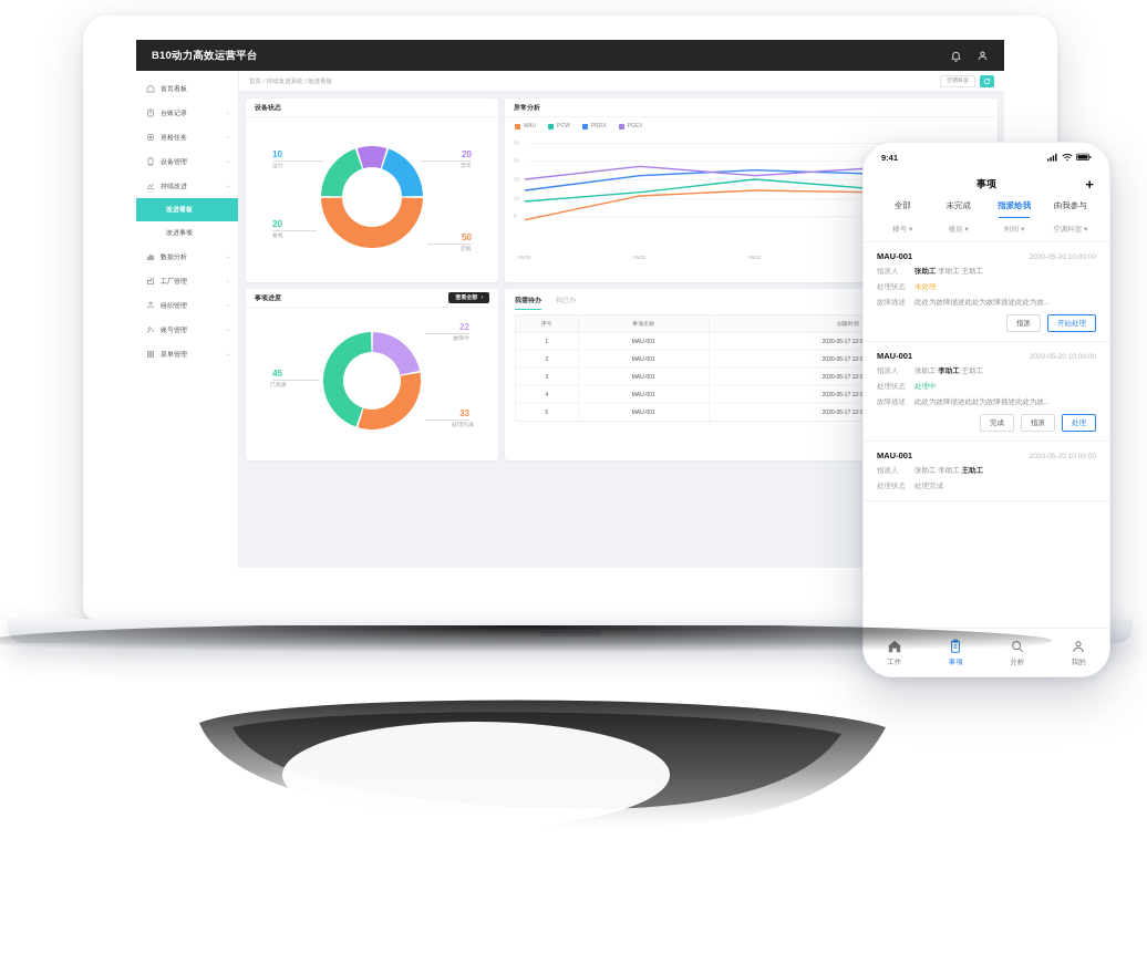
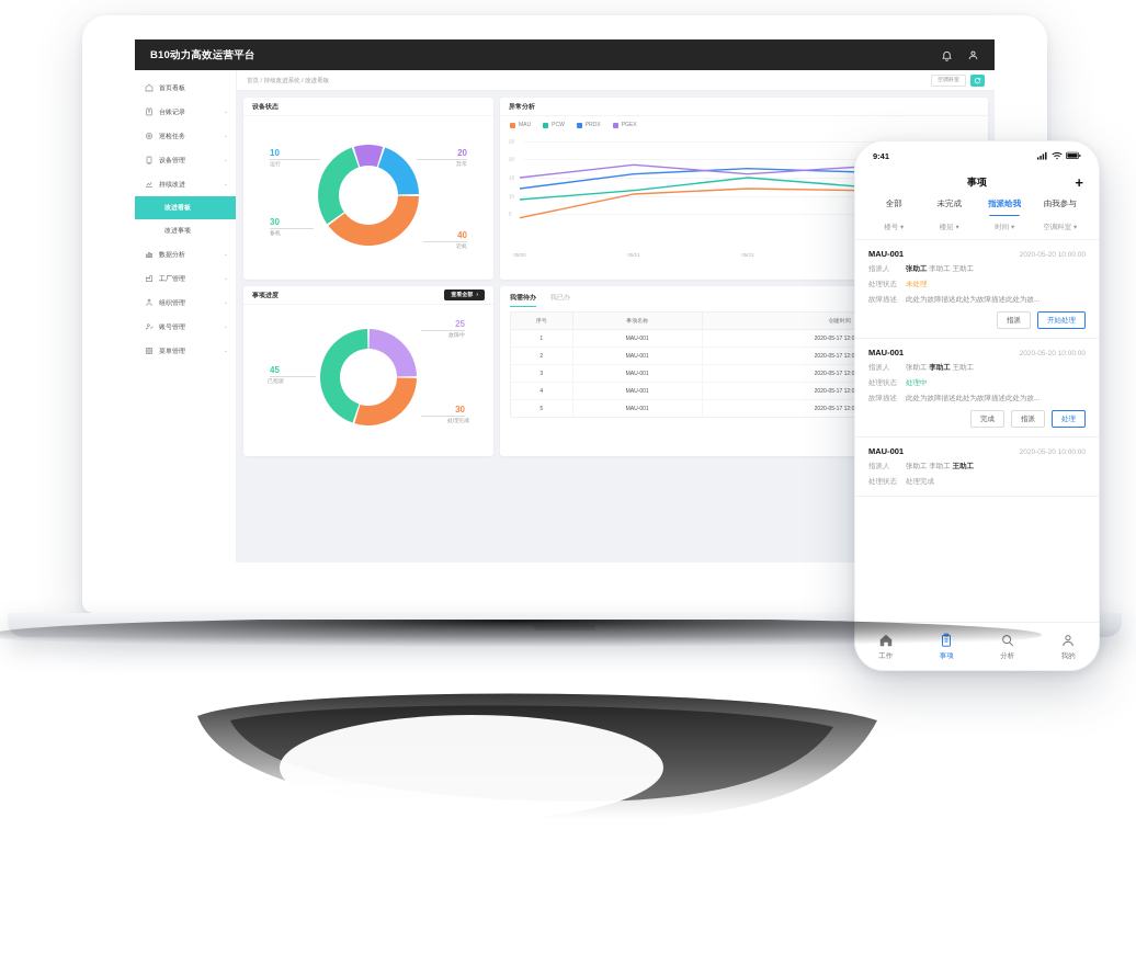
设备状态/宕机: 50 -> 40
设备状态/备机: 20 -> 30
事项进度/故障中: 22 -> 25
事项进度/处理完成: 33 -> 30
